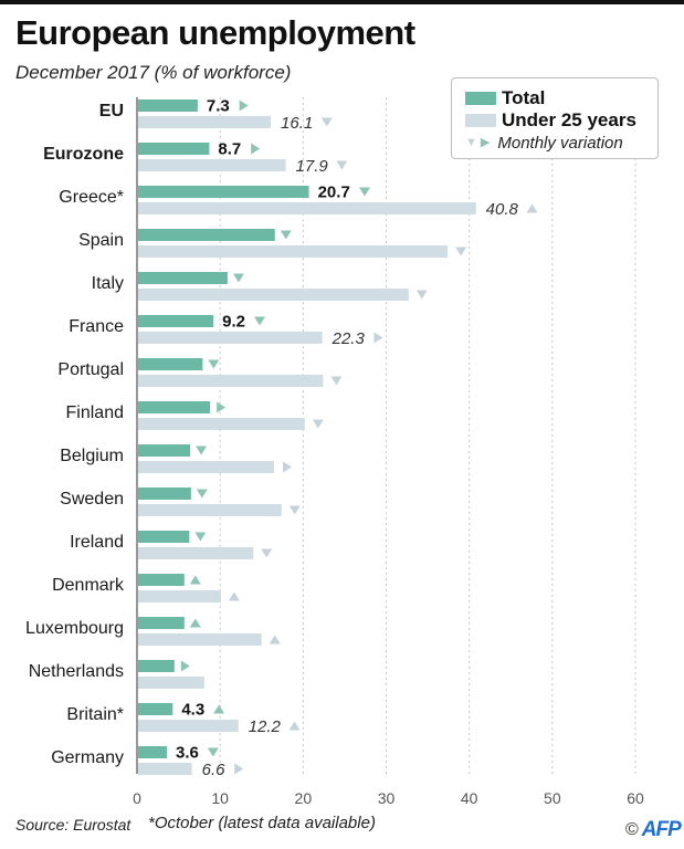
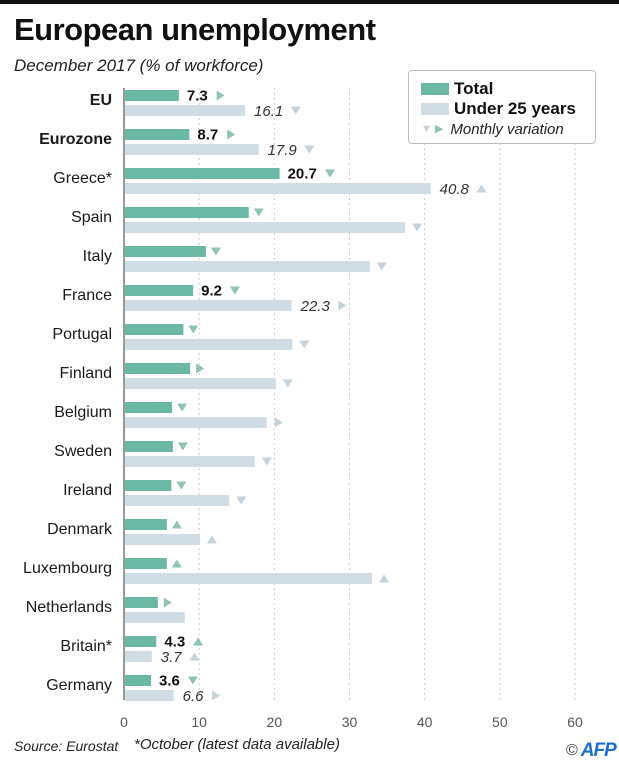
Under 25 years/Belgium: 16 -> 19
Under 25 years/Luxembourg: 15 -> 33
Under 25 years/Britain*: 12.2 -> 3.7
